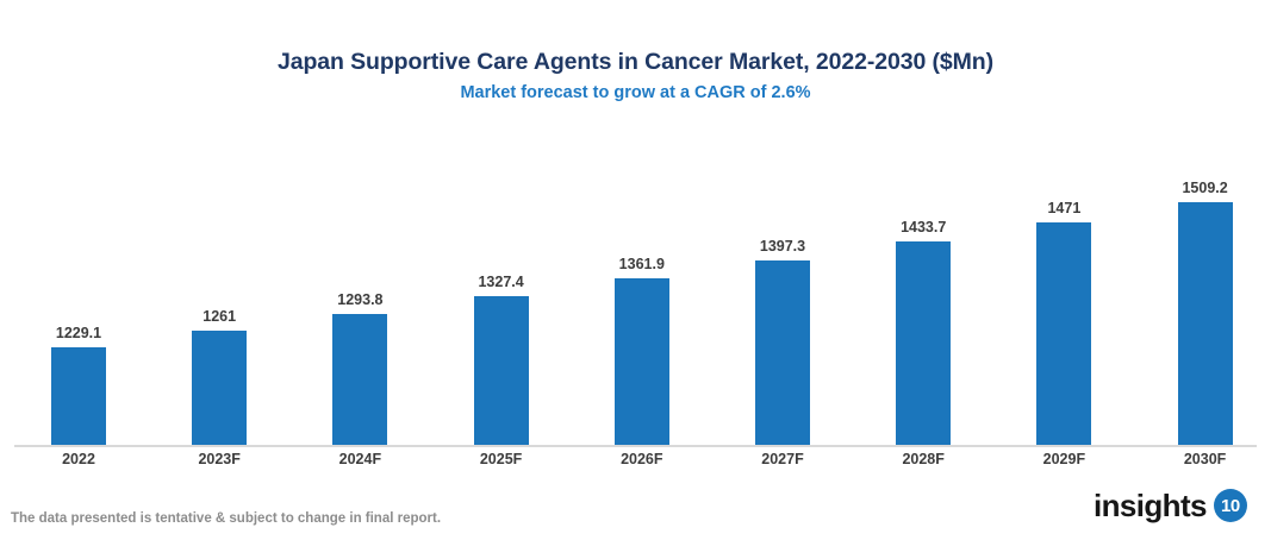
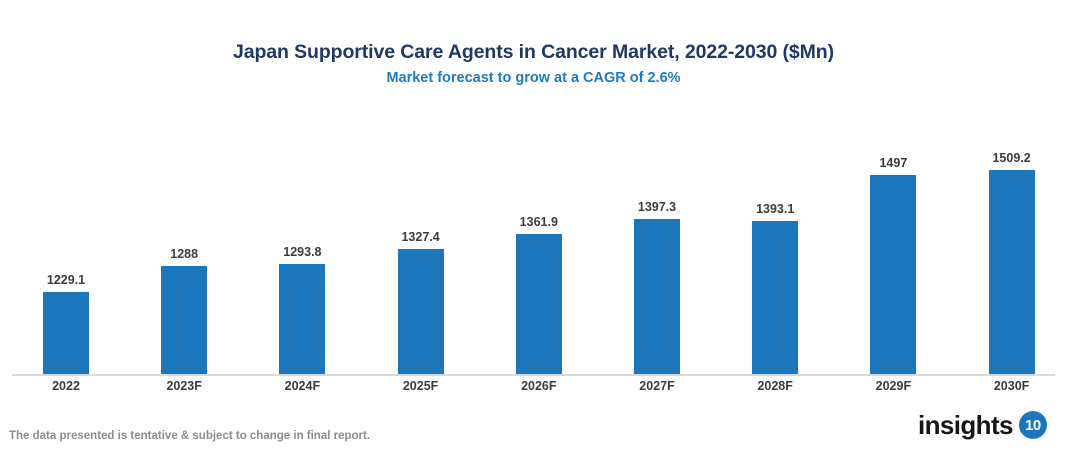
2023F: 1261 -> 1288
2028F: 1433.7 -> 1393.1
2029F: 1471 -> 1497
